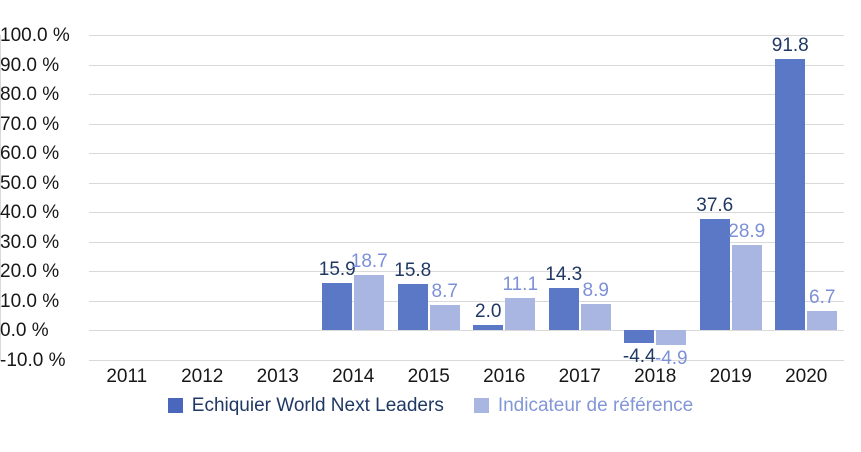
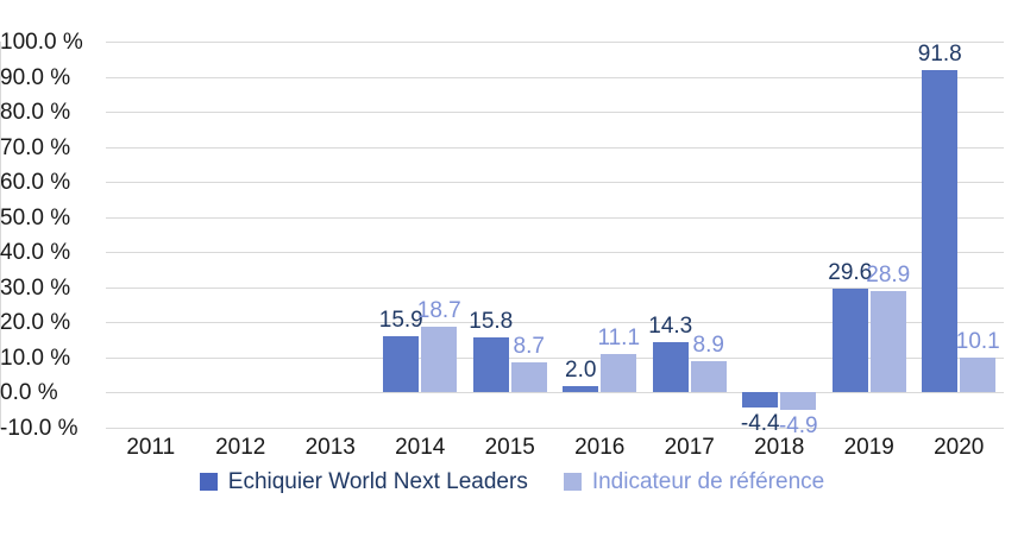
Echiquier World Next Leaders/2019: 37.6 -> 29.6
Indicateur de référence/2020: 6.7 -> 10.1
